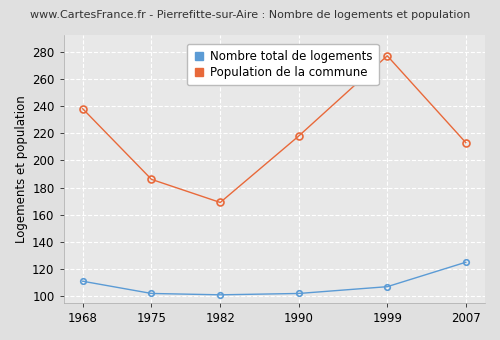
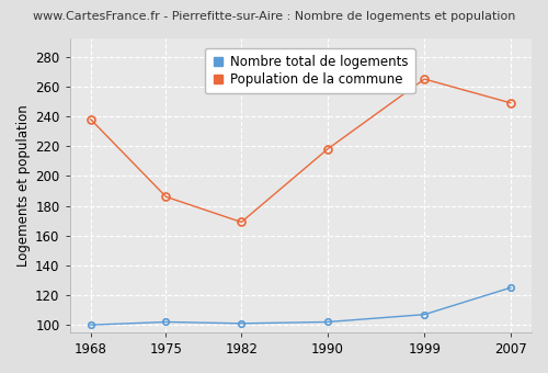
Nombre total de logements/1968: 111 -> 100
Population de la commune/1999: 277 -> 265
Population de la commune/2007: 213 -> 249
